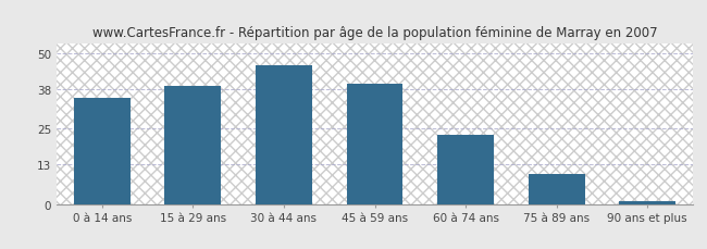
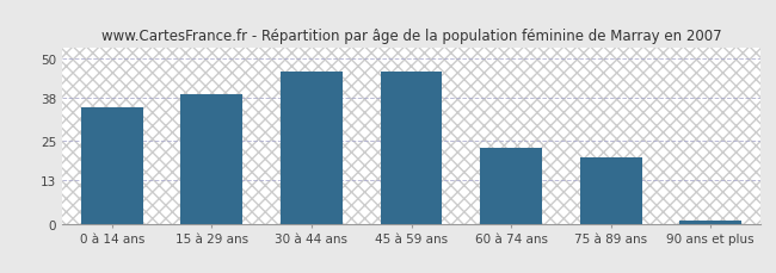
45 à 59 ans: 40 -> 46
75 à 89 ans: 10 -> 20
